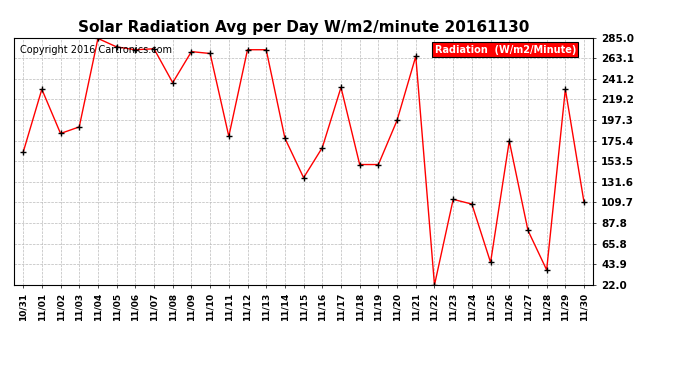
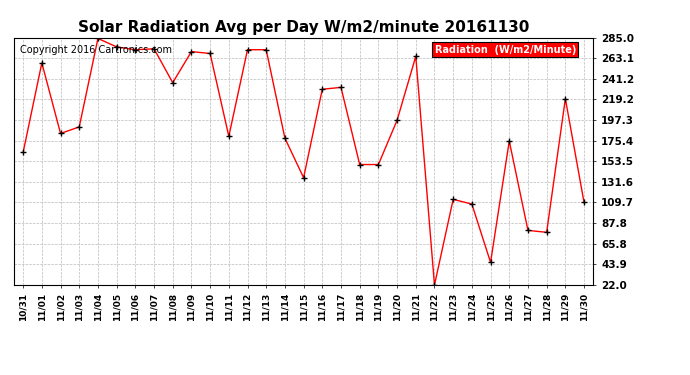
11/01: 230 -> 258
11/16: 168 -> 230
11/28: 38 -> 78
11/29: 230 -> 220
